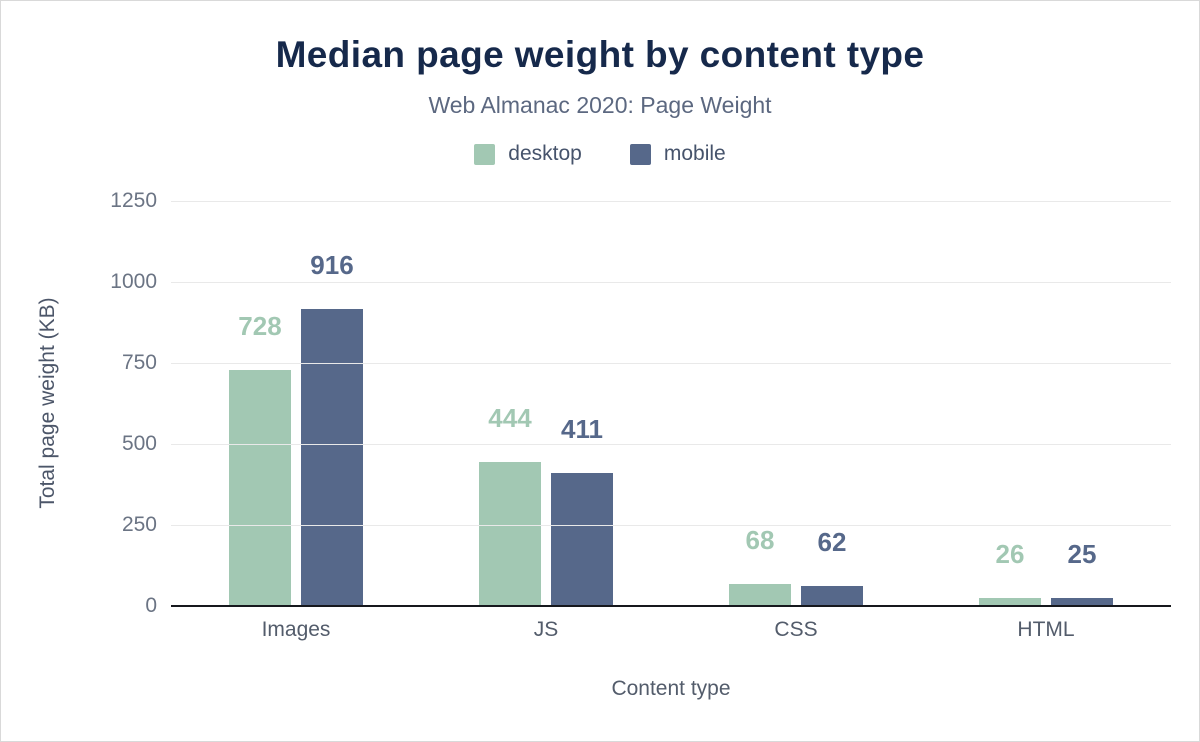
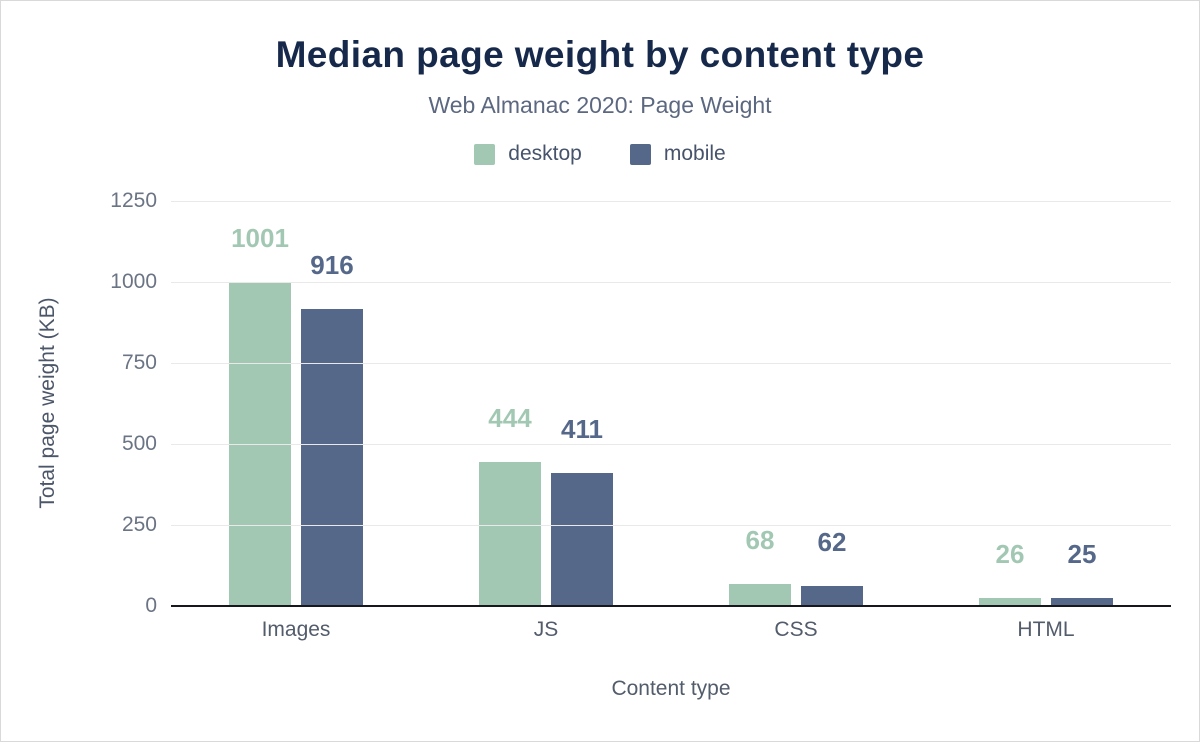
desktop/Images: 728 -> 1001
